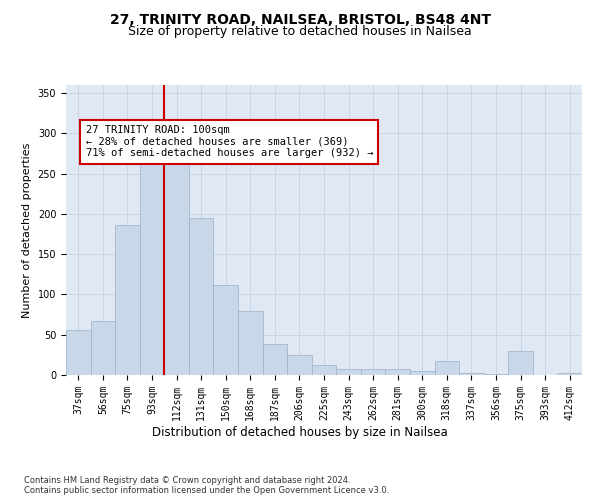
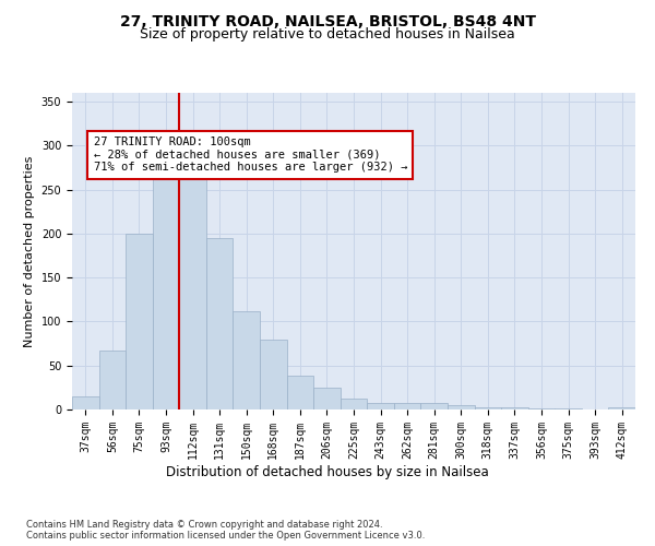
37sqm: 56 -> 15
75sqm: 186 -> 200
318sqm: 18 -> 3
375sqm: 30 -> 1
